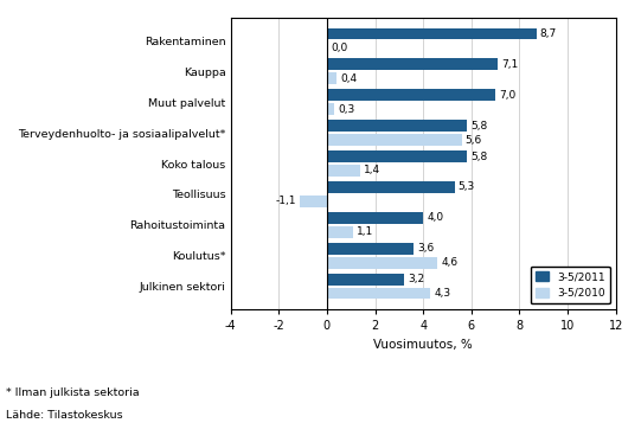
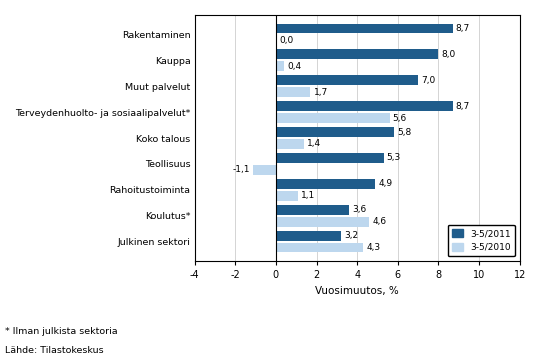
3-5/2011/Kauppa: 7,1 -> 8,0
3-5/2010/Muut palvelut: 0,3 -> 1,7
3-5/2011/Terveydenhuolto- ja sosiaalipalvelut*: 5,8 -> 8,7
3-5/2011/Rahoitustoiminta: 4,0 -> 4,9
